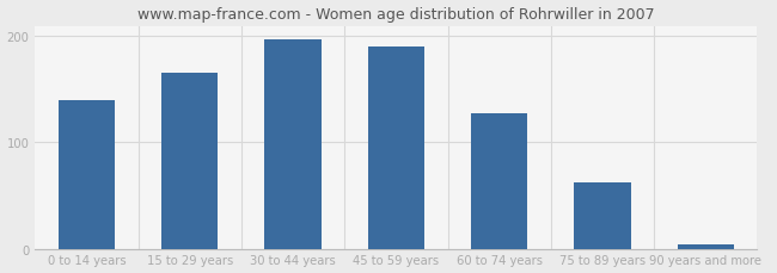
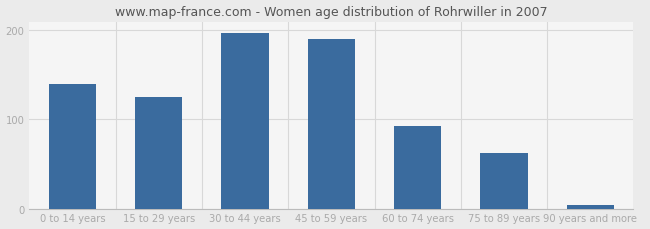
15 to 29 years: 166 -> 125
60 to 74 years: 128 -> 93
